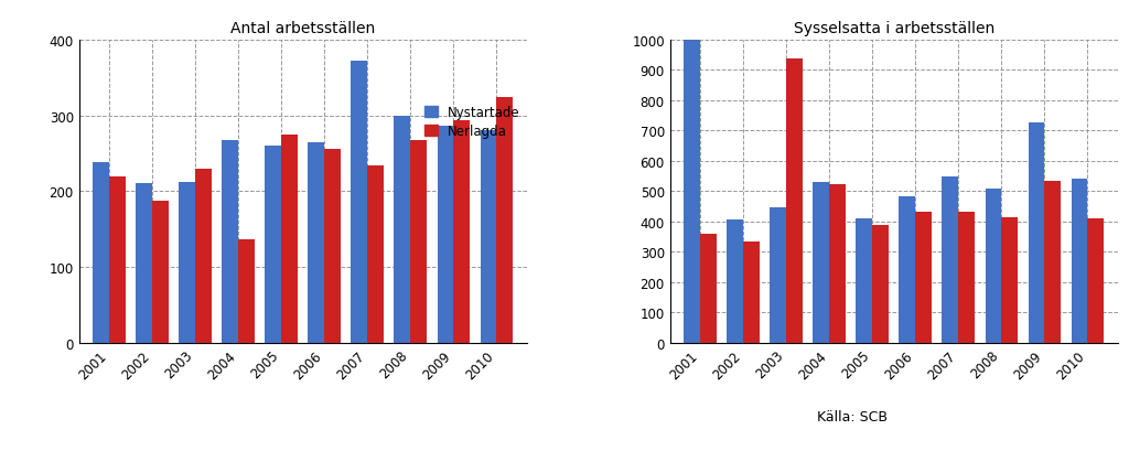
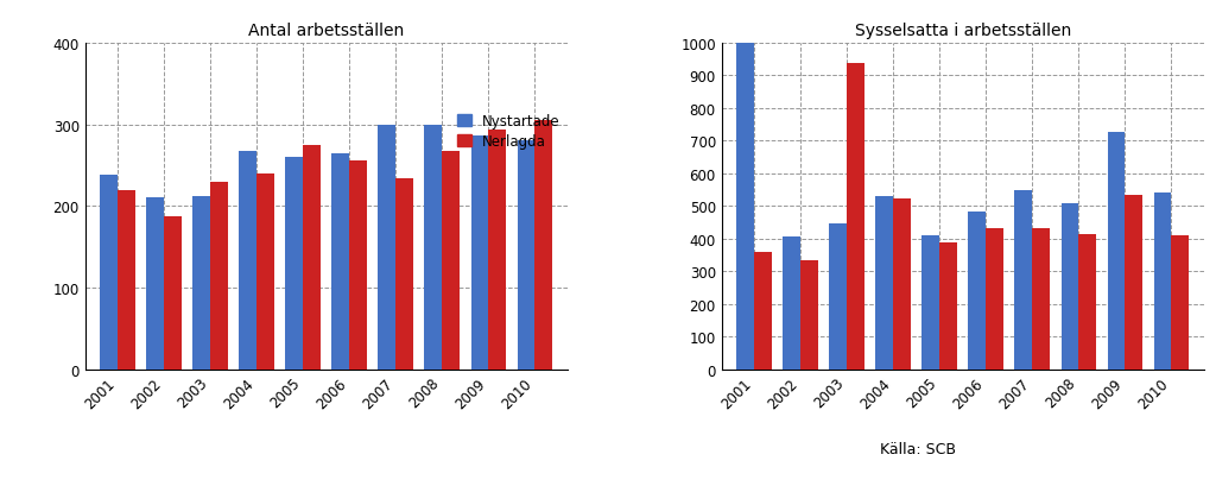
Antal arbetsställen/Nerlagda/2004: 136 -> 240
Antal arbetsställen/Nystartade/2007: 372 -> 300
Antal arbetsställen/Nerlagda/2010: 324 -> 305
